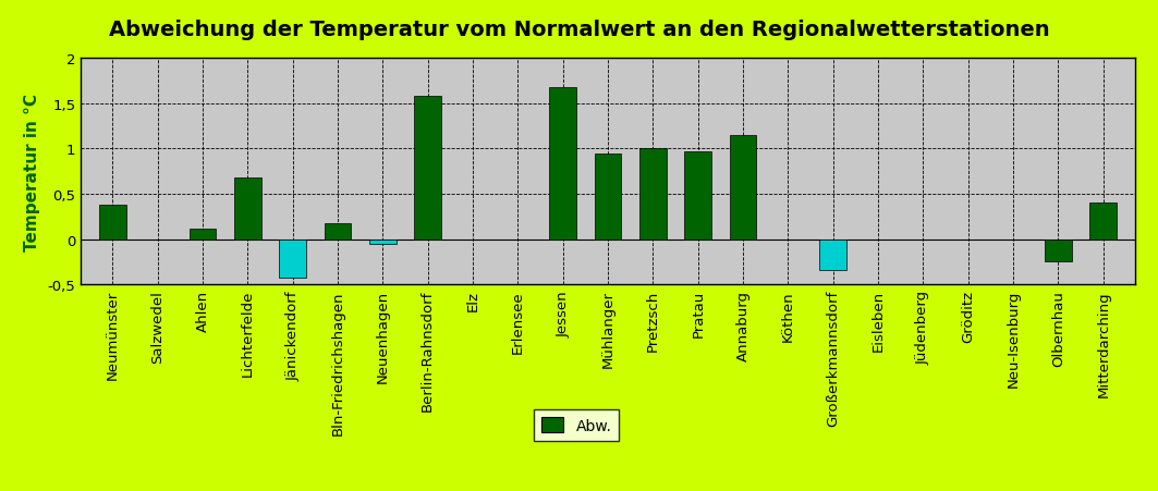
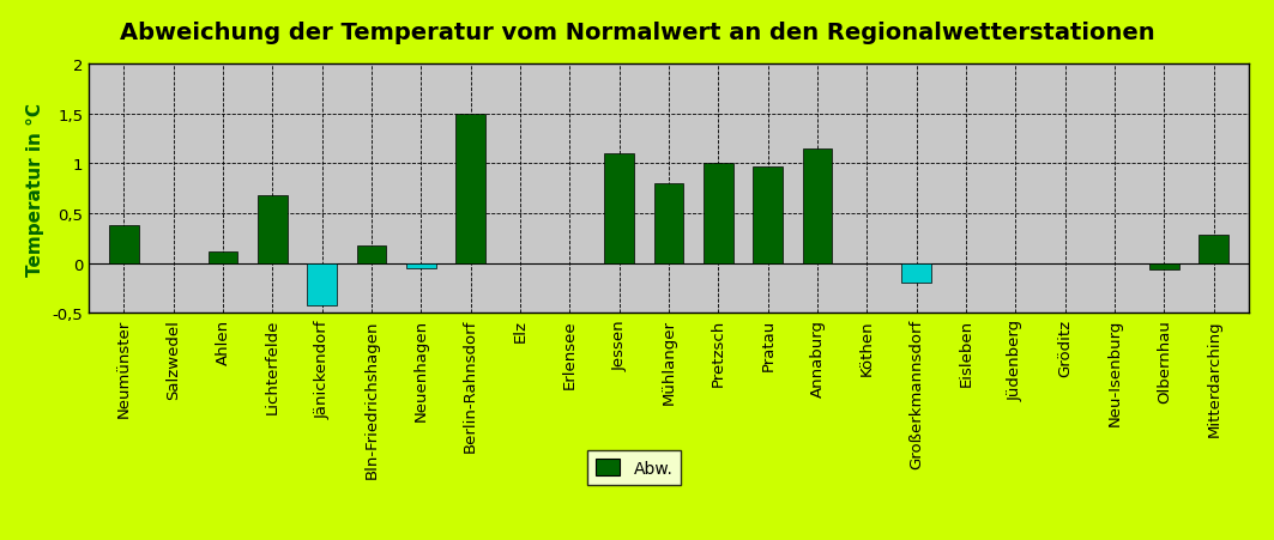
Berlin-Rahnsdorf: 1,58 -> 1,50
Jessen: 1,68 -> 1,10
Mühlanger: 0,94 -> 0,80
Großerkmannsdorf: -0,34 -> -0,20
Olbernhau: -0,24 -> -0,07
Mitterdarching: 0,40 -> 0,28
